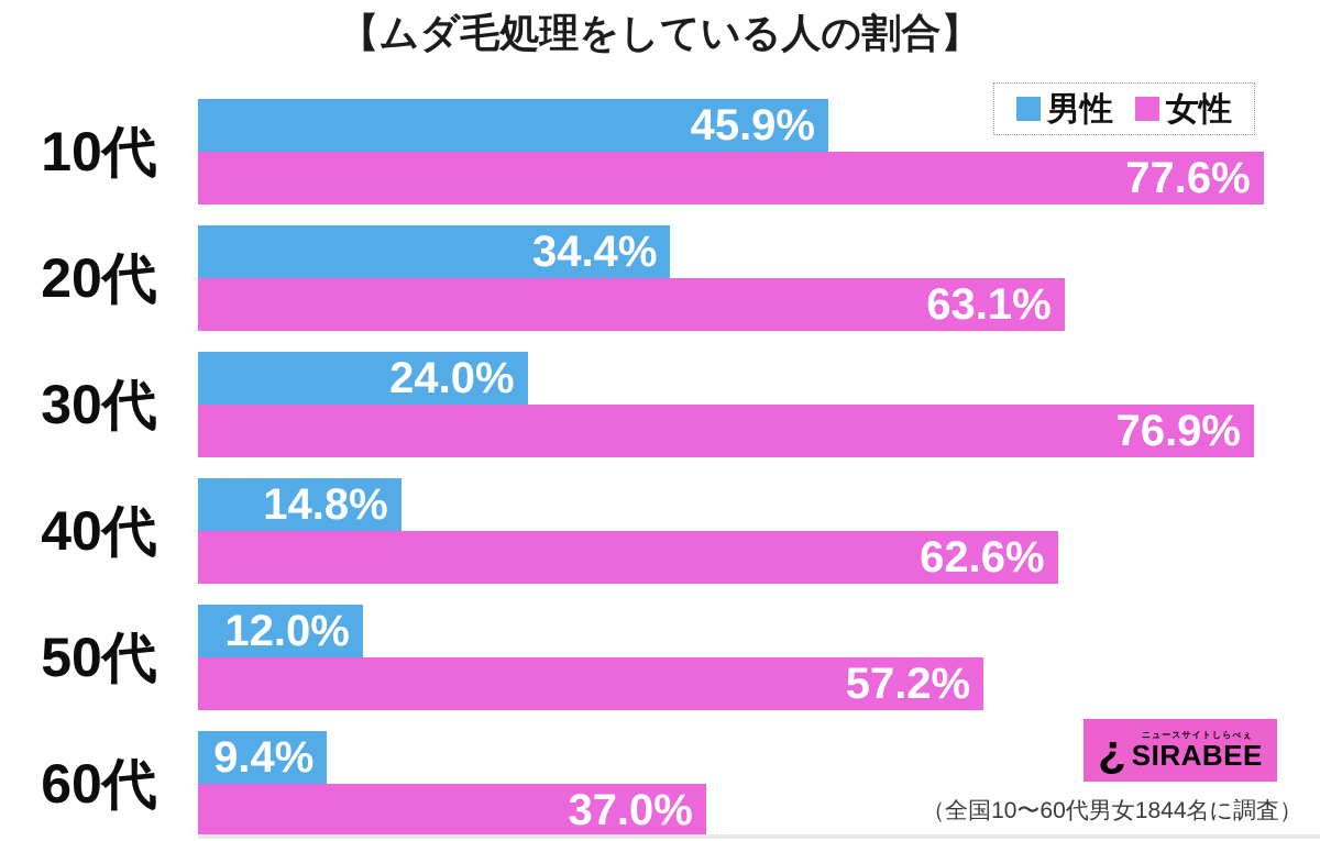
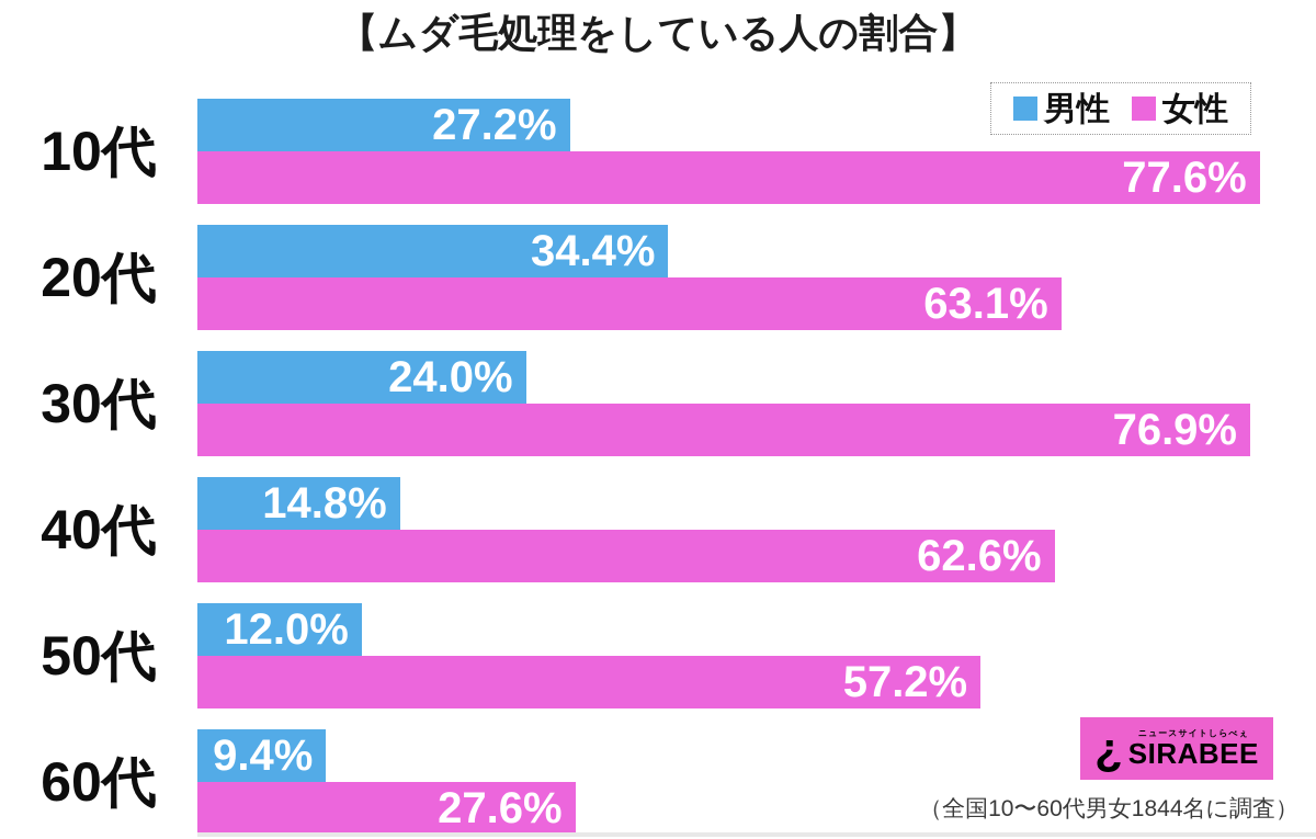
男性/10代: 45.9% -> 27.2%
女性/60代: 37.0% -> 27.6%
